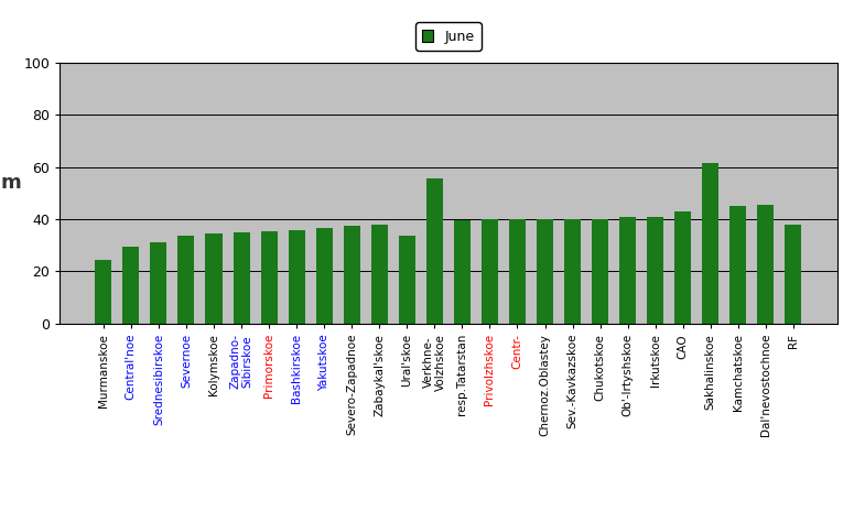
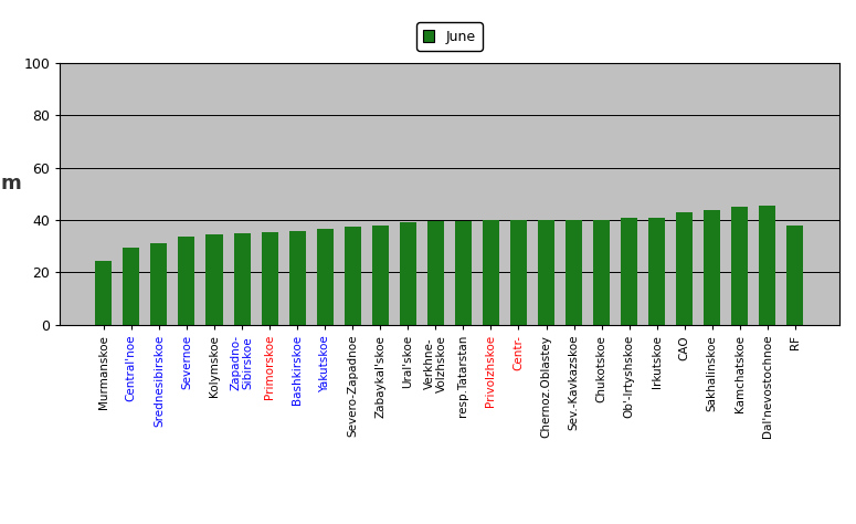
Ural'skoe: 33.5 -> 39.0
Verkhne- Volzhskoe: 55.5 -> 39.5
Sakhalinskoe: 61.5 -> 44.0
